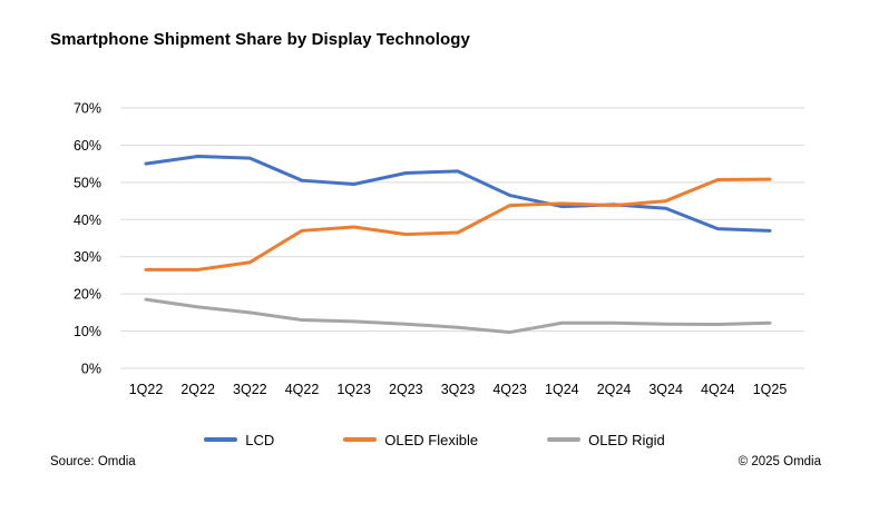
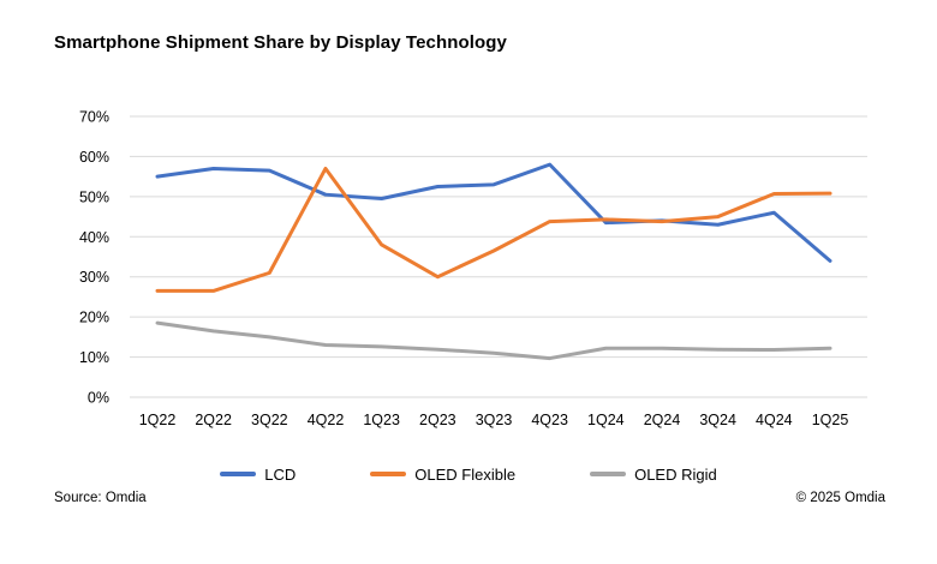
OLED Flexible/3Q22: 28% -> 31%
OLED Flexible/4Q22: 37% -> 57%
OLED Flexible/2Q23: 36% -> 30%
LCD/4Q23: 46% -> 58%
LCD/4Q24: 38% -> 46%
LCD/1Q25: 37% -> 34%
